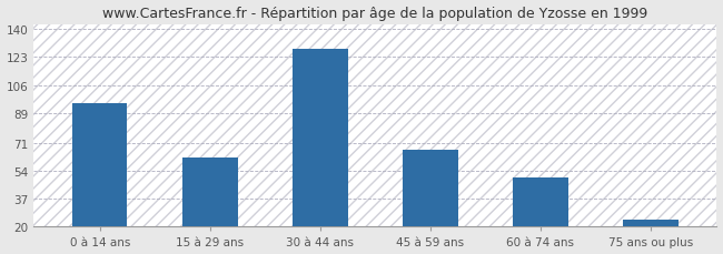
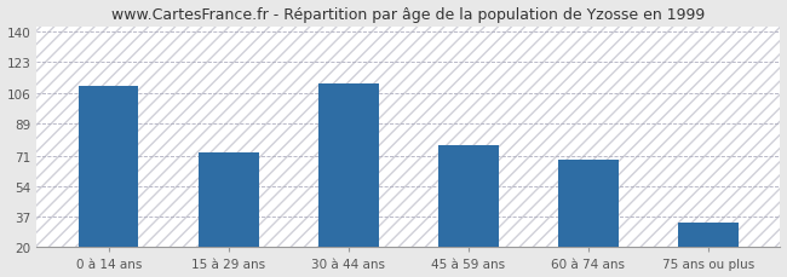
0 à 14 ans: 95 -> 110
15 à 29 ans: 62 -> 73
30 à 44 ans: 128 -> 111
45 à 59 ans: 67 -> 77
60 à 74 ans: 50 -> 69
75 ans ou plus: 24 -> 34
